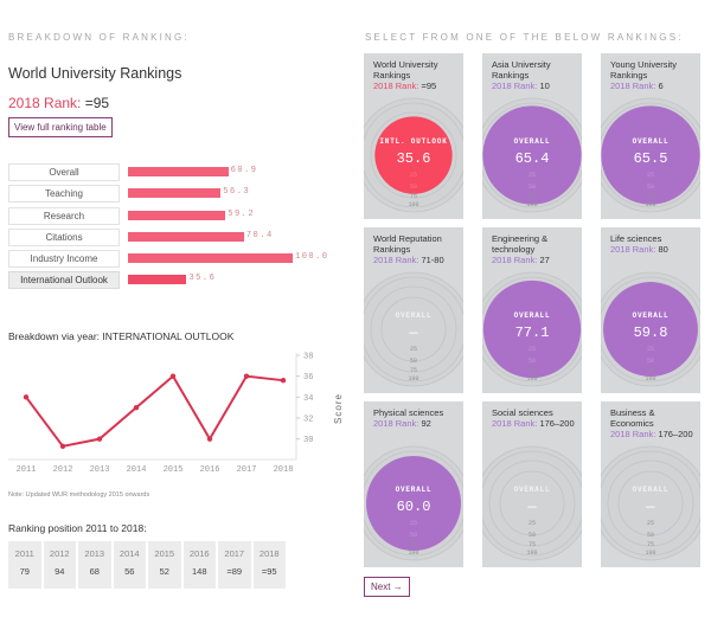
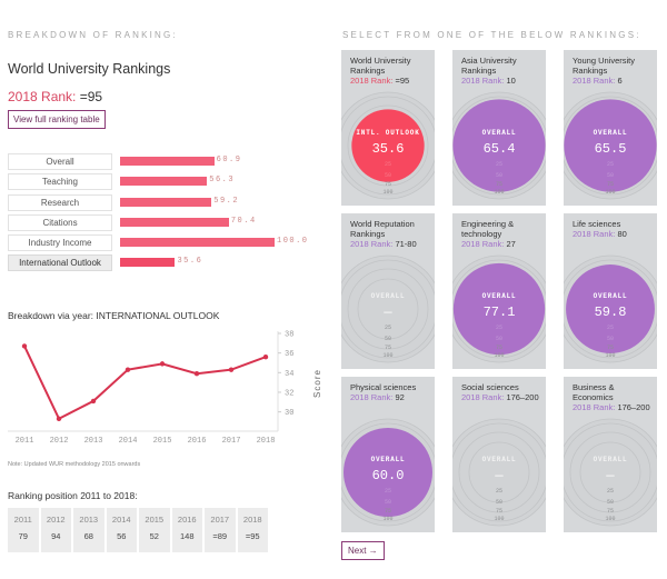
2011: 34 -> 37
2013: 30 -> 31
2014: 33 -> 34
2015: 36 -> 35
2016: 30 -> 34
2017: 36 -> 34
